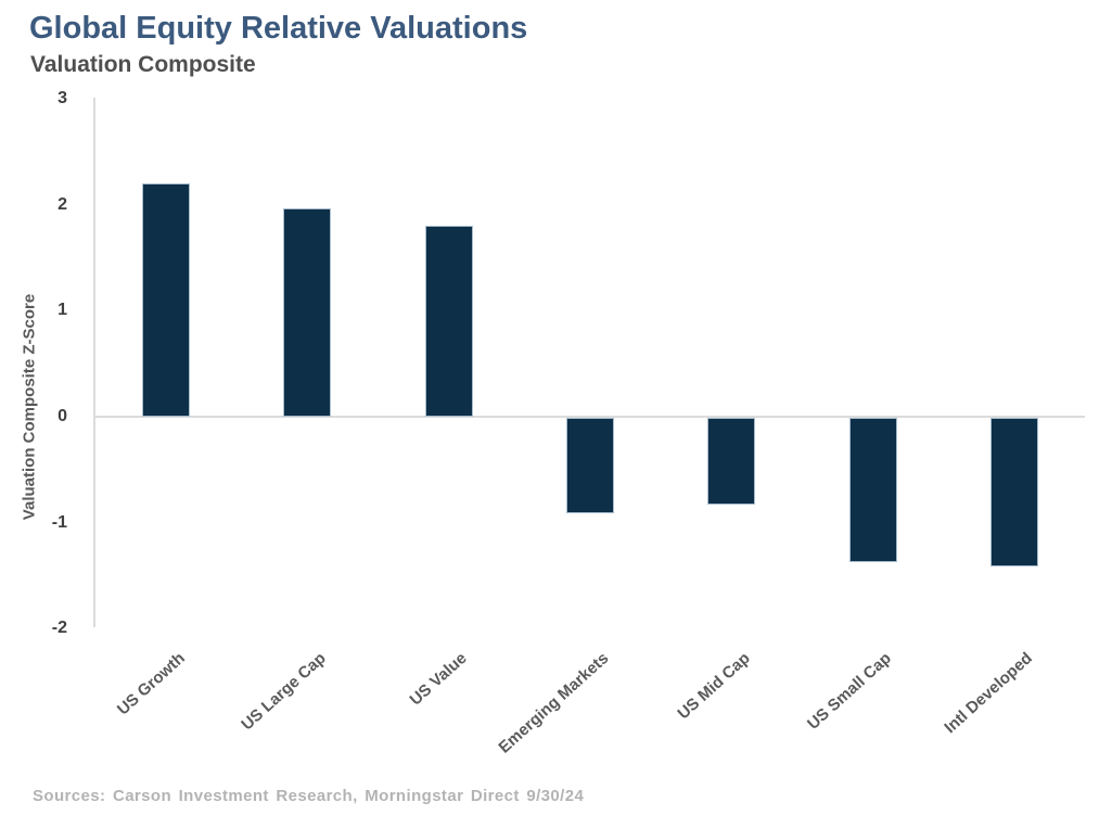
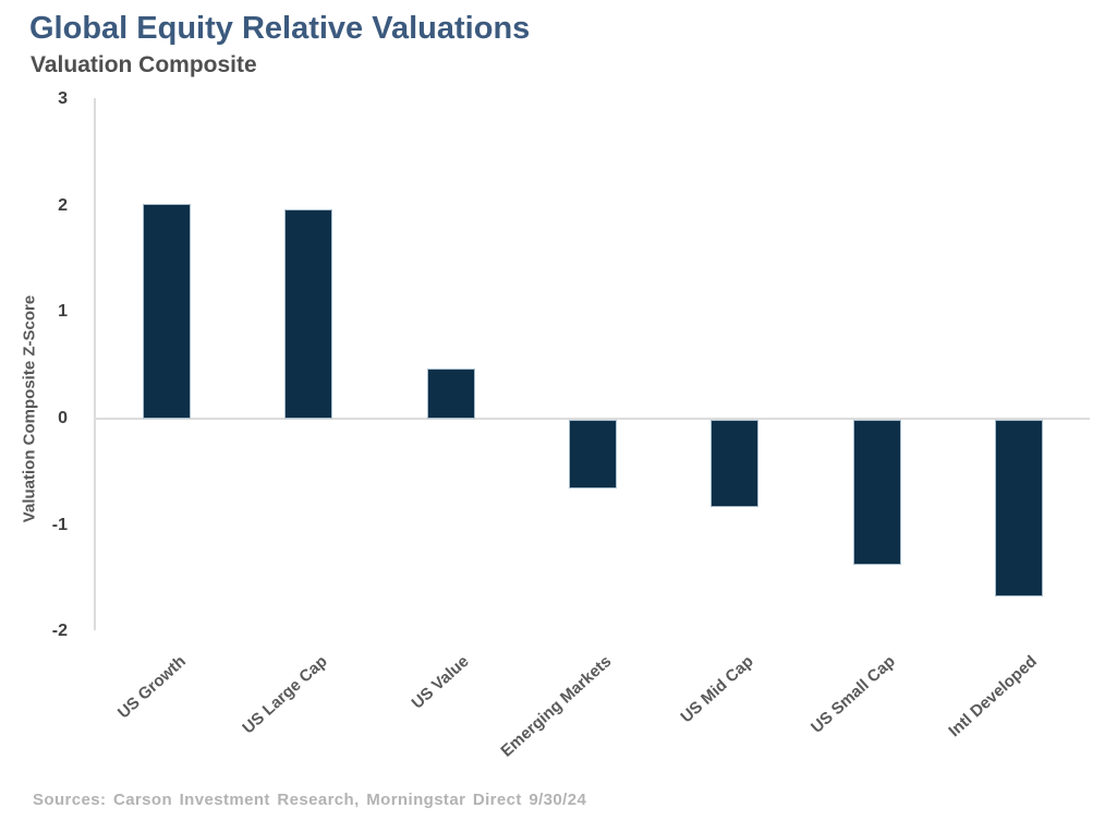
US Growth: 2.2 -> 2.0
US Value: 1.8 -> 0.5
Emerging Markets: -0.9 -> -0.7
Intl Developed: -1.4 -> -1.7
